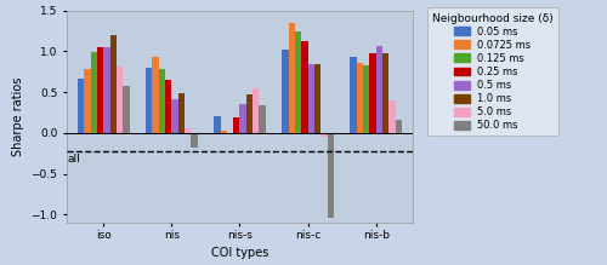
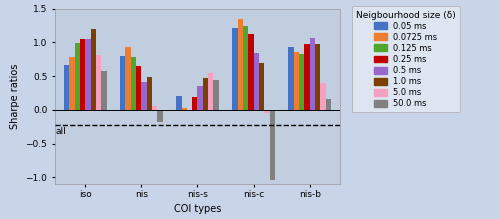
50.0 ms/nis-s: 0.34 -> 0.44
0.05 ms/nis-c: 1.02 -> 1.22
1.0 ms/nis-c: 0.84 -> 0.70
